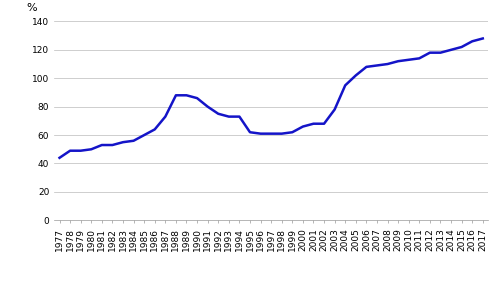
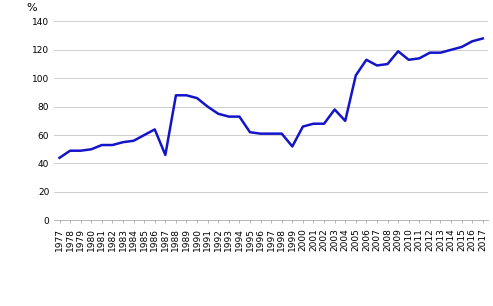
1987: 73 -> 46
1999: 62 -> 52
2004: 95 -> 70
2006: 108 -> 113
2009: 112 -> 119
